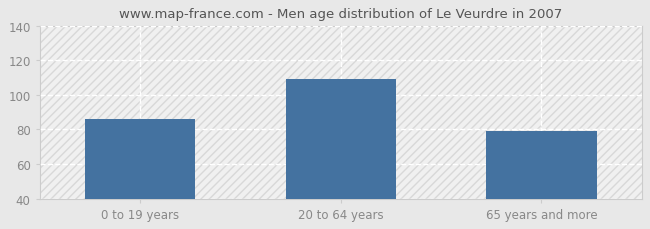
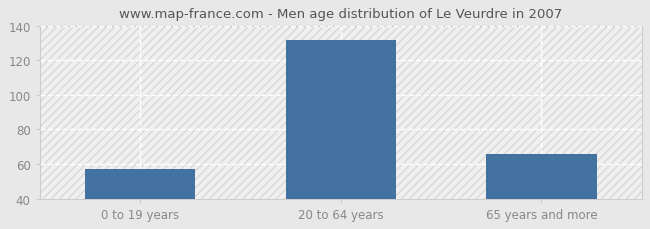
0 to 19 years: 86 -> 57
20 to 64 years: 109 -> 132
65 years and more: 79 -> 66
